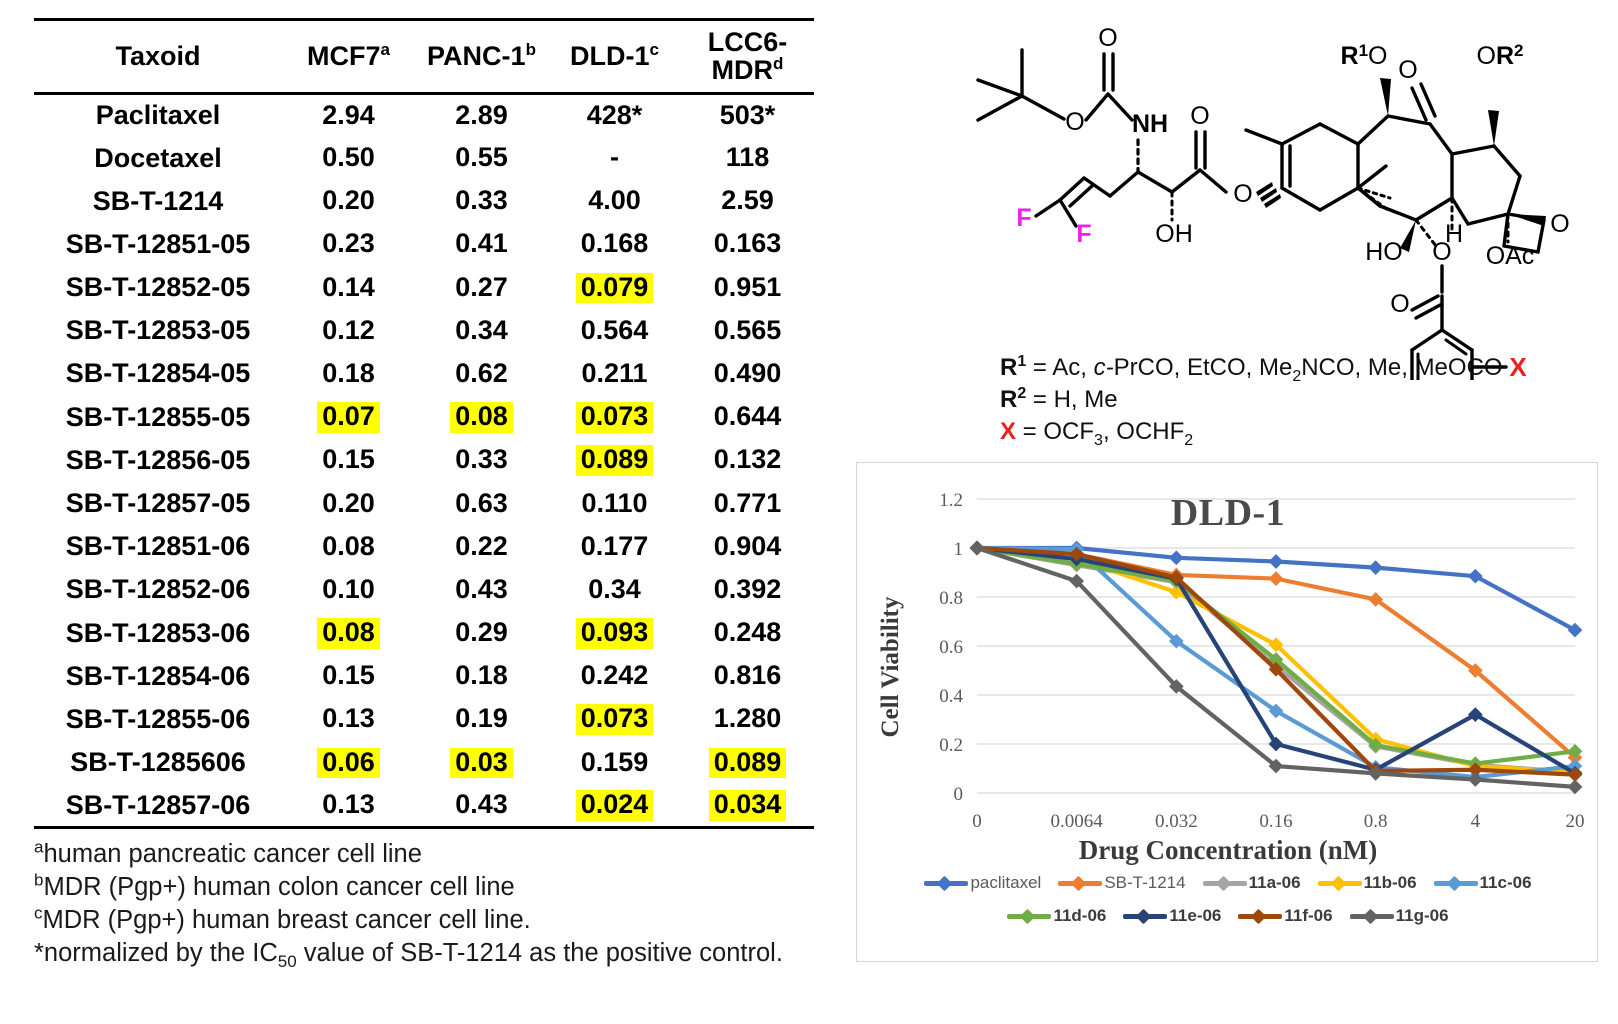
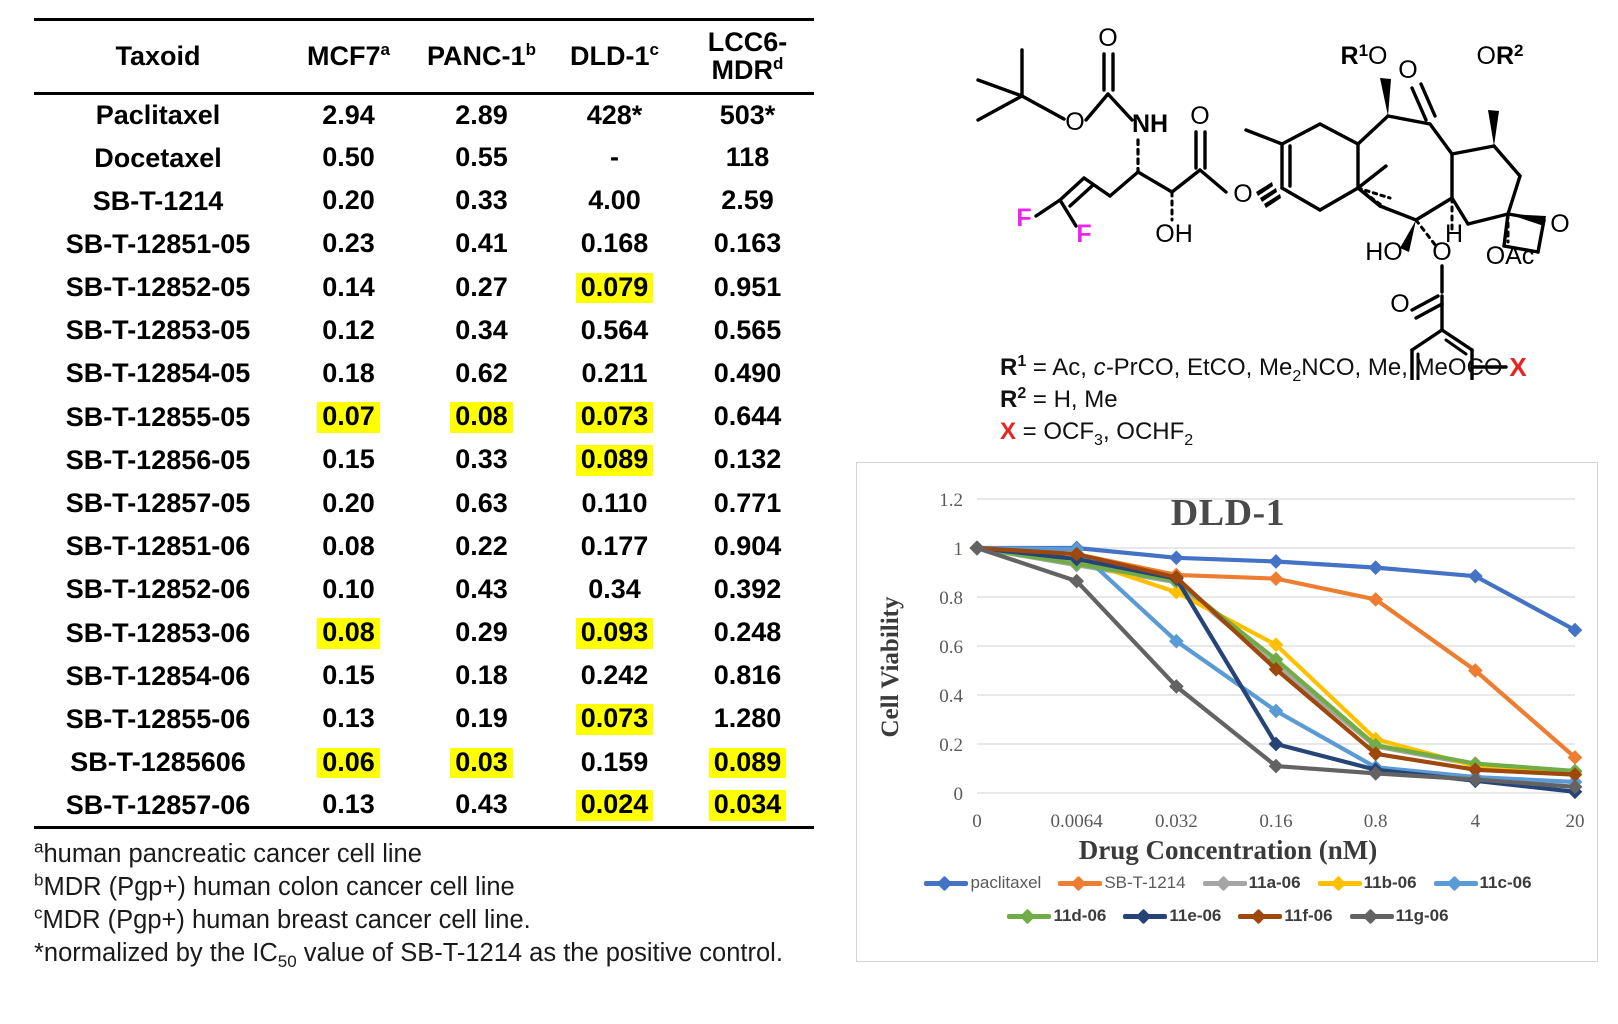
11f-06/0.8: 0.09 -> 0.16
11e-06/4: 0.32 -> 0.05
11c-06/20: 0.11 -> 0.04
11d-06/20: 0.17 -> 0.09
11e-06/20: 0.08 -> 0.01
